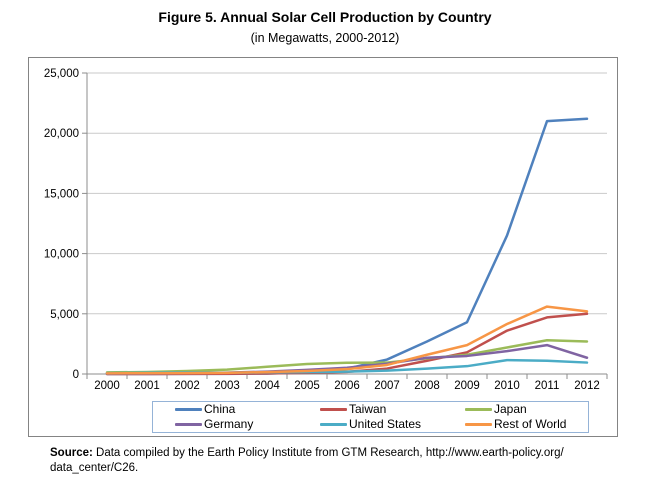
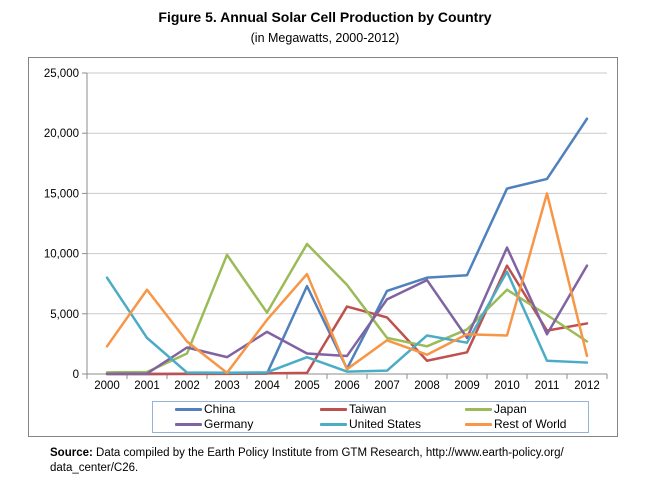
United States/2000: 100 -> 8000
Rest of World/2000: 100 -> 2300
United States/2001: 100 -> 3000
Rest of World/2001: 100 -> 7000
Japan/2002: 200 -> 1700
Germany/2002: 100 -> 2200
Rest of World/2002: 100 -> 2700
Japan/2003: 400 -> 9900
Germany/2003: 100 -> 1400
Japan/2004: 600 -> 5100
Germany/2004: 200 -> 3500
Rest of World/2004: 200 -> 4500
China/2005: 100 -> 7300
Japan/2005: 800 -> 10800
Germany/2005: 300 -> 1700
United States/2005: 200 -> 1400
Rest of World/2005: 200 -> 8300
Taiwan/2006: 200 -> 5600
Japan/2006: 900 -> 7400
Germany/2006: 500 -> 1500
China/2007: 1200 -> 6900
Taiwan/2007: 400 -> 4700
Japan/2007: 1000 -> 3000
Germany/2007: 800 -> 6200
Rest of World/2007: 800 -> 2800
China/2008: 2700 -> 8000
Japan/2008: 1300 -> 2300
Germany/2008: 1400 -> 7800
United States/2008: 400 -> 3200
China/2009: 4300 -> 8200
Japan/2009: 1600 -> 3700
Germany/2009: 1500 -> 3000
United States/2009: 600 -> 2600
Rest of World/2009: 2400 -> 3300
China/2010: 11500 -> 15400
Taiwan/2010: 3600 -> 9000
Japan/2010: 2200 -> 7000
Germany/2010: 1900 -> 10500
United States/2010: 1200 -> 8500
Rest of World/2010: 4200 -> 3200
China/2011: 21000 -> 16200
Taiwan/2011: 4700 -> 3600
Japan/2011: 2800 -> 4900
Germany/2011: 2400 -> 3300
Rest of World/2011: 5600 -> 15000
Taiwan/2012: 5000 -> 4200
Germany/2012: 1400 -> 9000
Rest of World/2012: 5200 -> 1500
